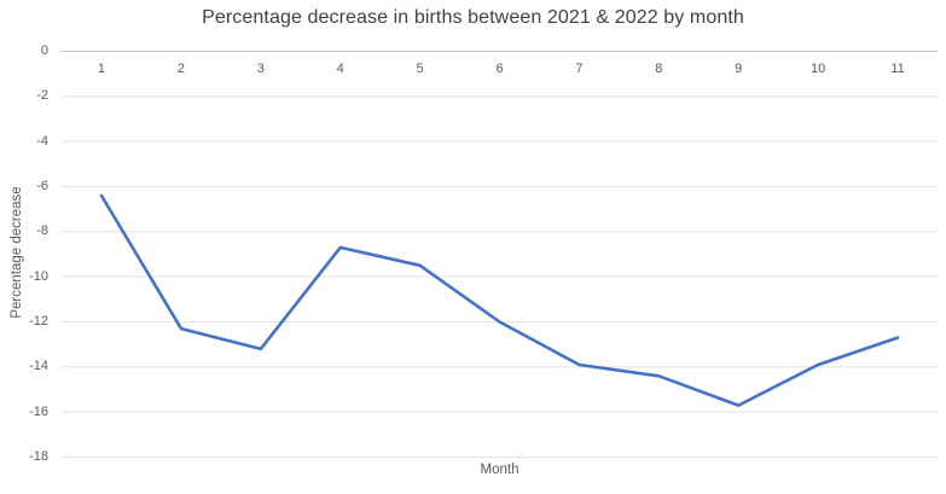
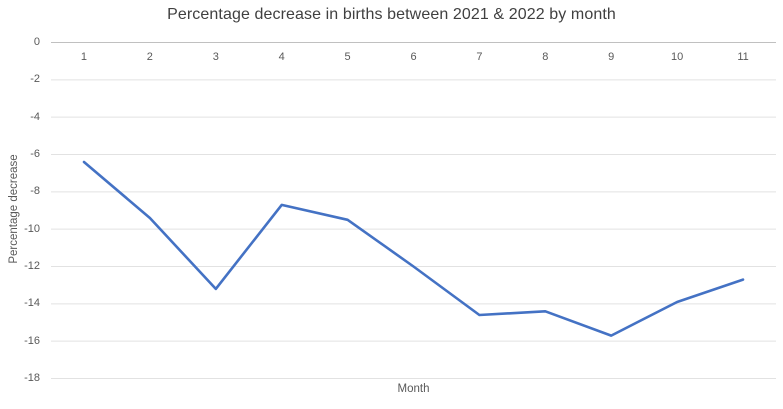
2: -12.3 -> -9.4
7: -13.9 -> -14.6
